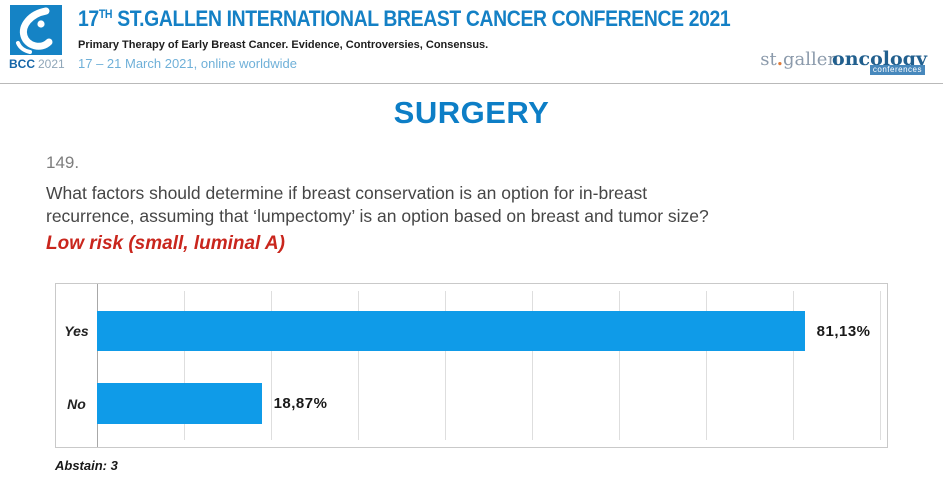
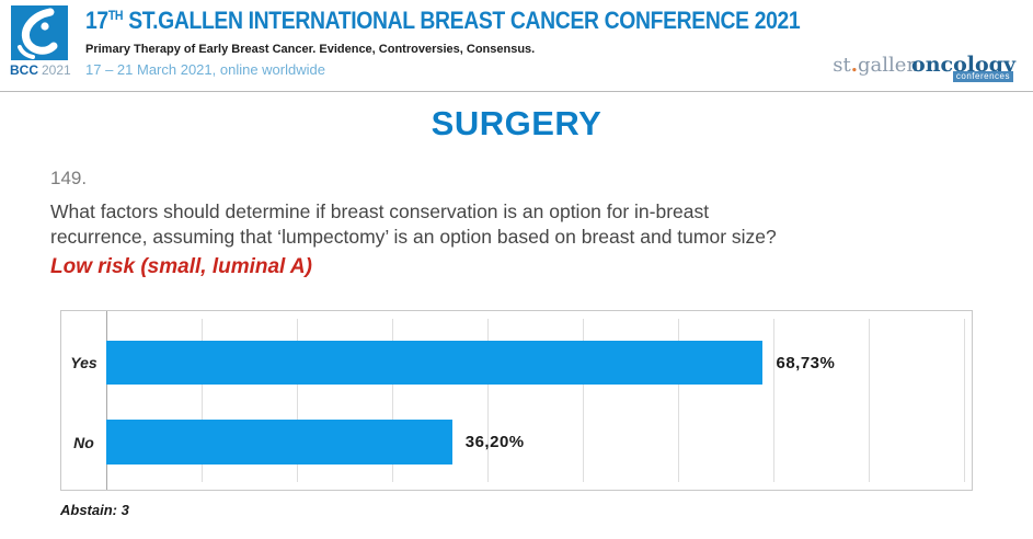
Yes: 81,13% -> 68,73%
No: 18,87% -> 36,20%
